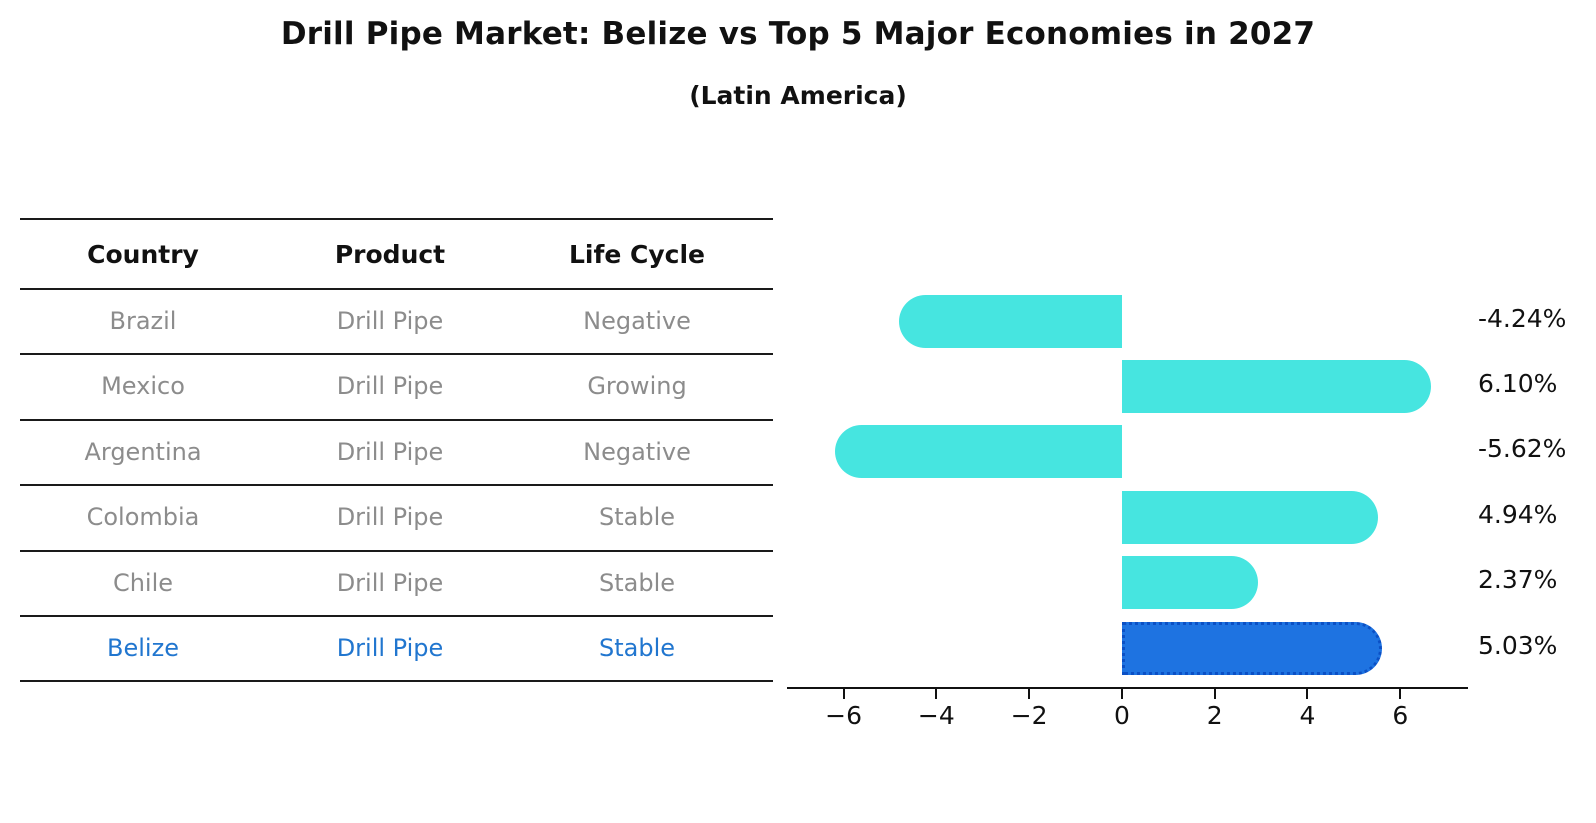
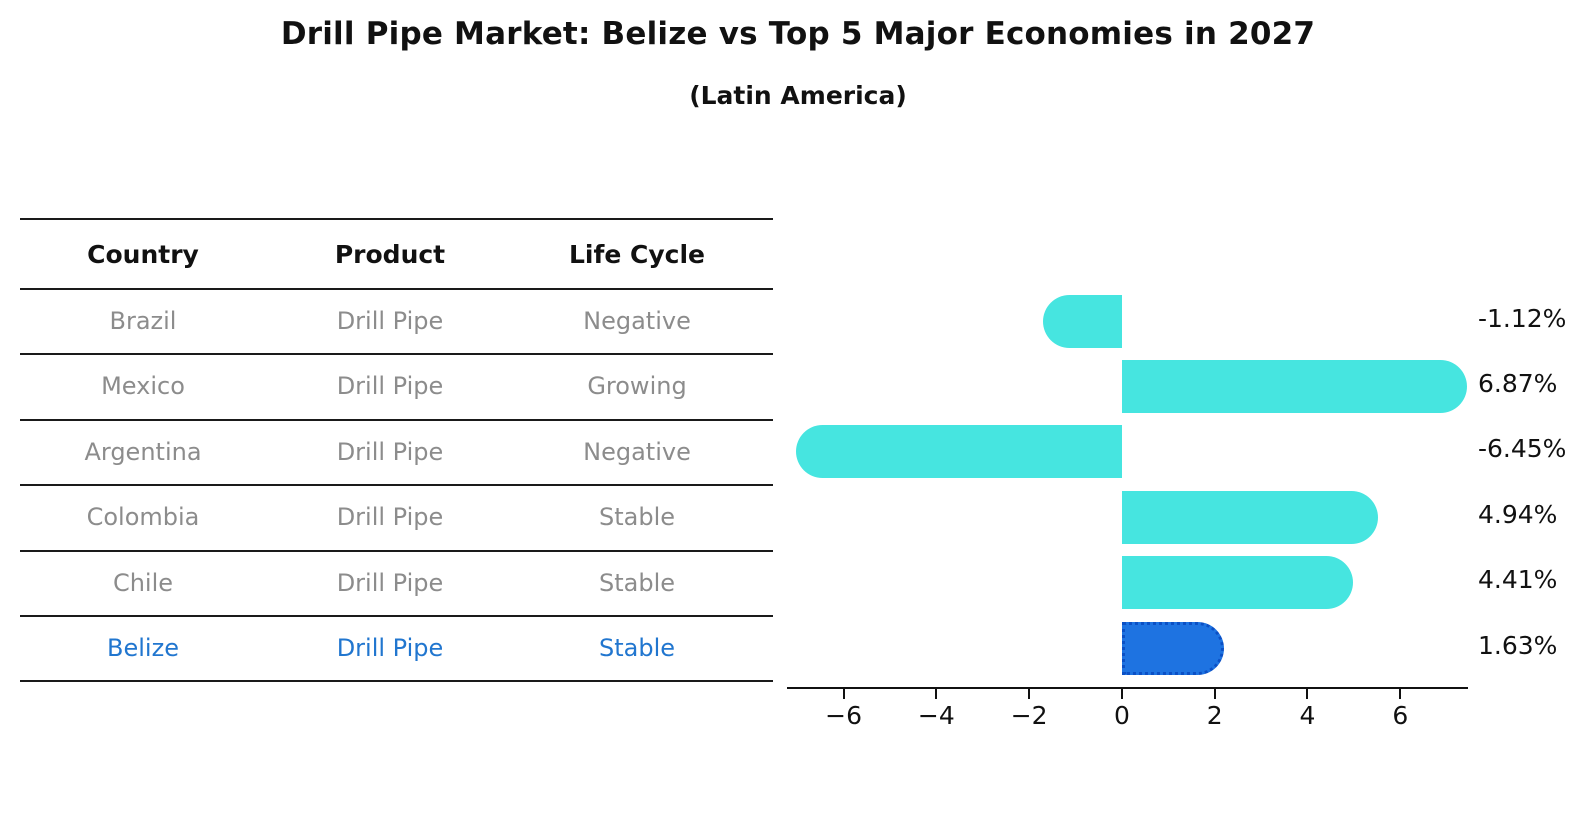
Brazil: -4.24% -> -1.12%
Mexico: 6.10% -> 6.87%
Argentina: -5.62% -> -6.45%
Chile: 2.37% -> 4.41%
Belize: 5.03% -> 1.63%
